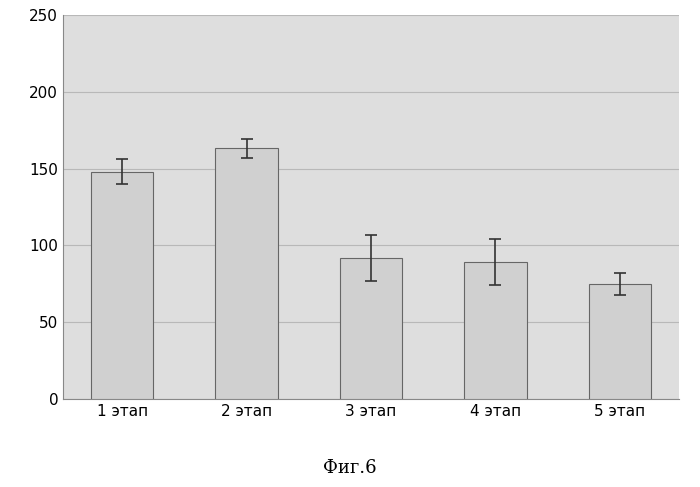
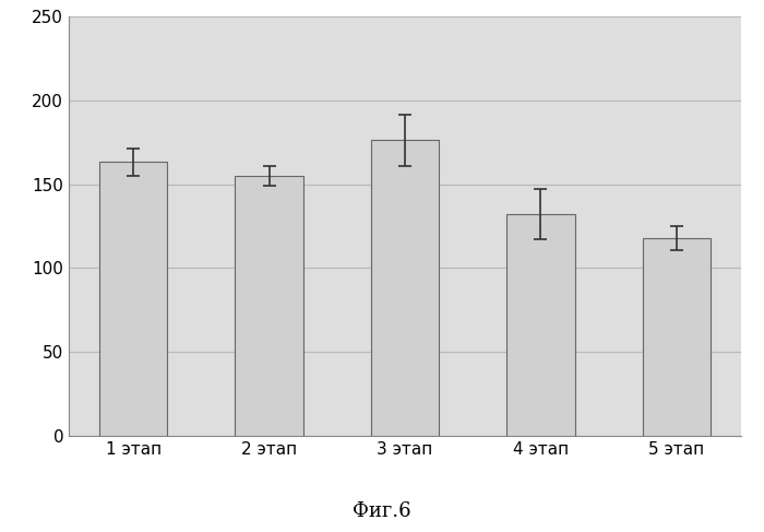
1 этап: 148 -> 163
2 этап: 163 -> 155
3 этап: 92 -> 176
4 этап: 89 -> 132
5 этап: 75 -> 118
